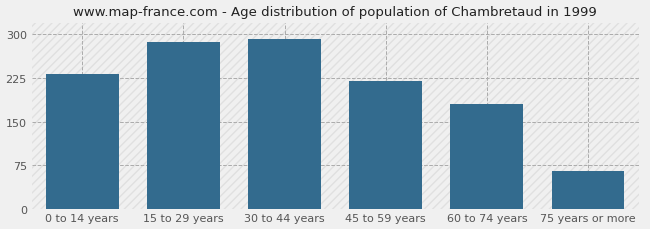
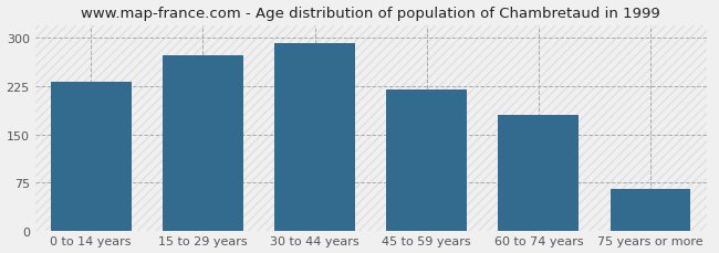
15 to 29 years: 287 -> 274
